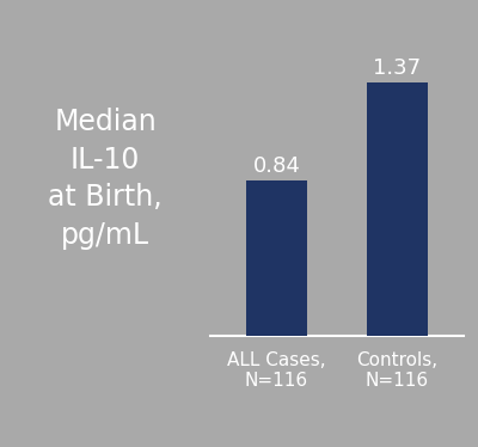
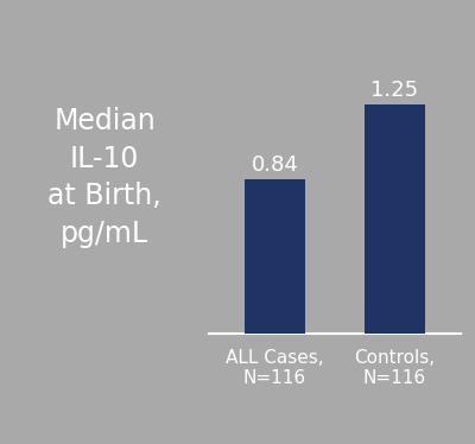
Controls, N=116: 1.37 -> 1.25
